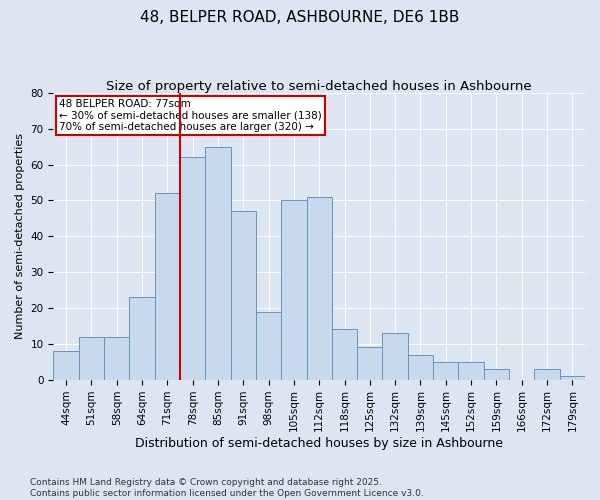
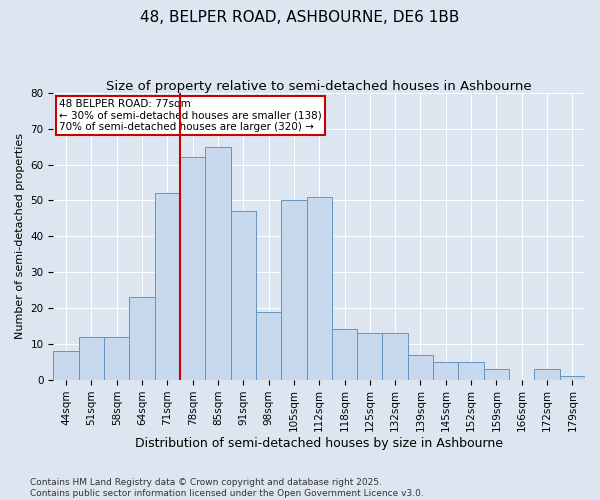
125sqm: 9 -> 13
